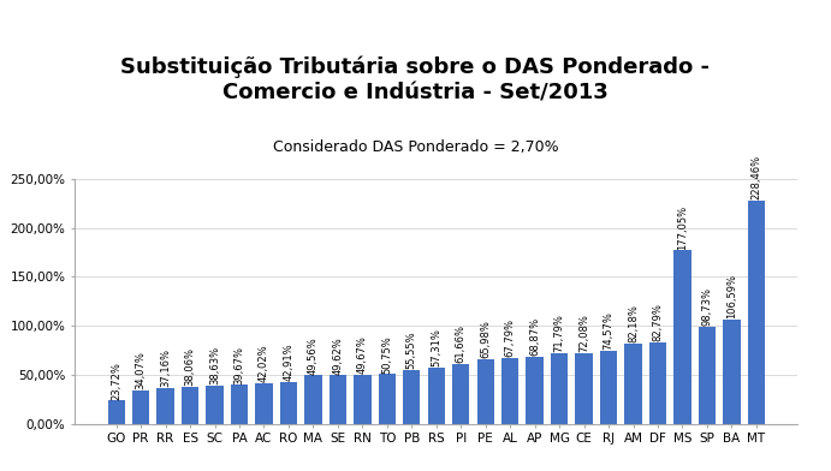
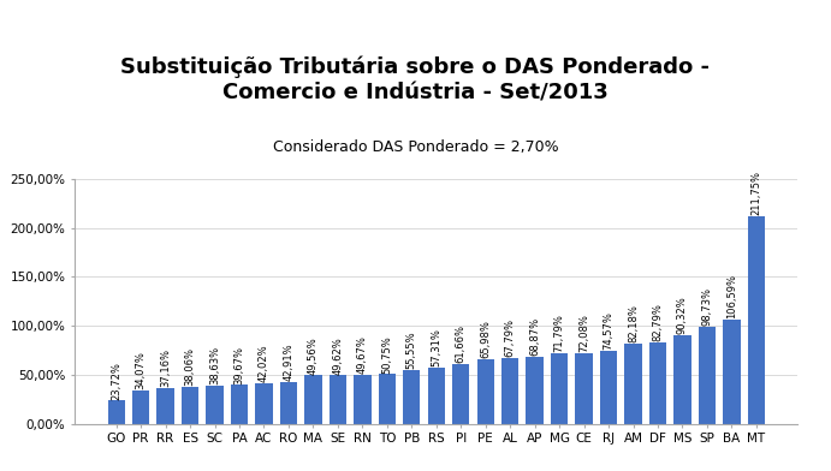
MS: 177,05% -> 90,32%
MT: 228,46% -> 211,75%
